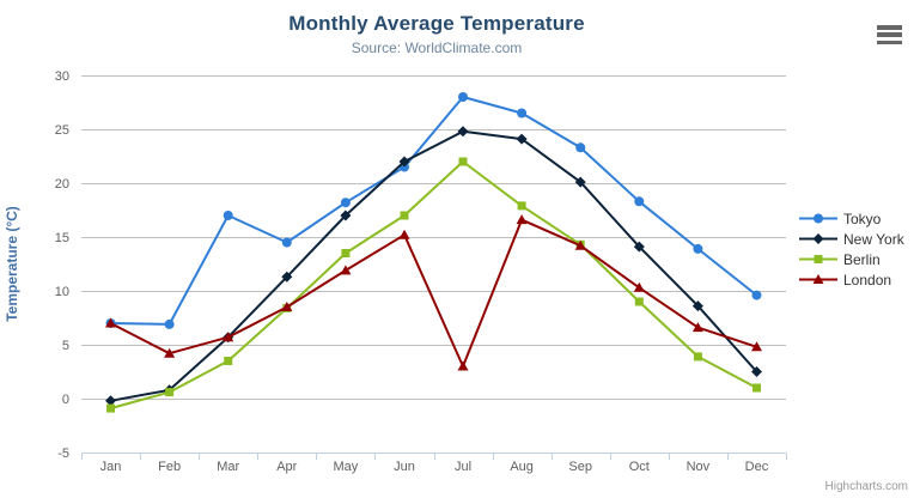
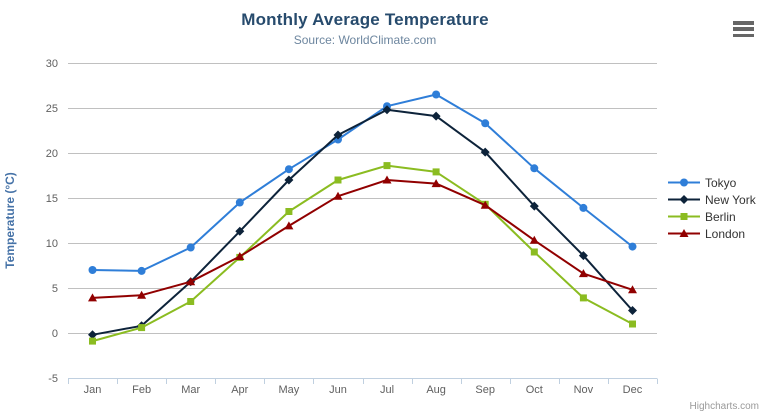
London/Jan: 7 -> 4
Tokyo/Mar: 17 -> 10
Tokyo/Jul: 28 -> 25
Berlin/Jul: 22 -> 19
London/Jul: 3 -> 17
